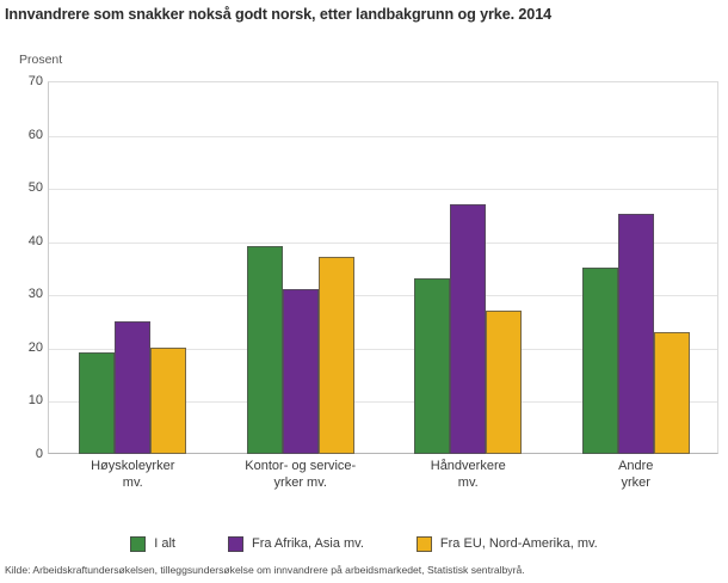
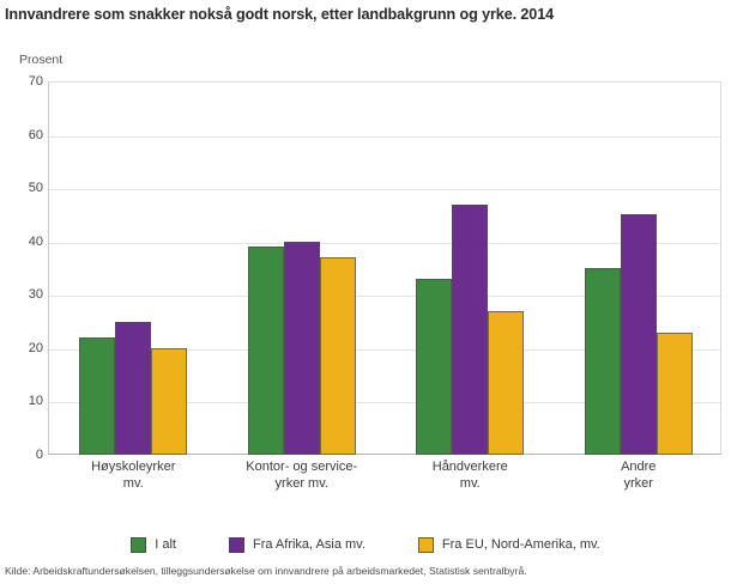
I alt/Høyskoleyrker mv.: 19 -> 22
Fra Afrika, Asia mv./Kontor- og service-yrker mv.: 31 -> 40
